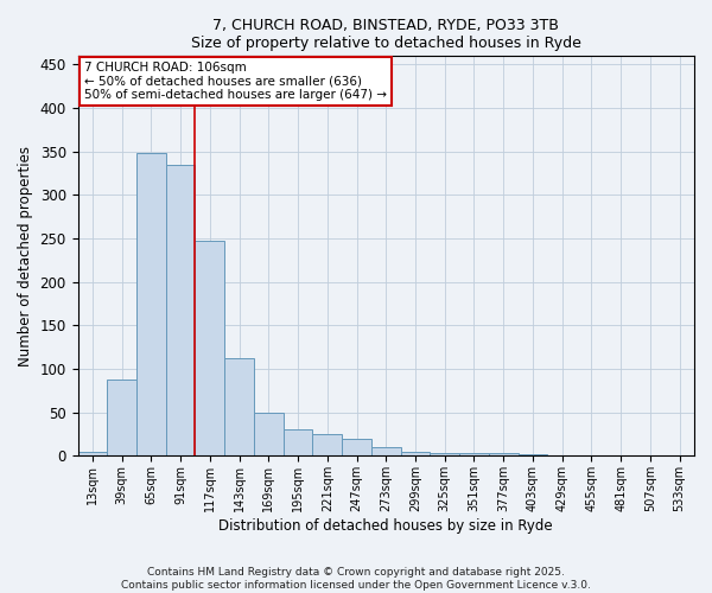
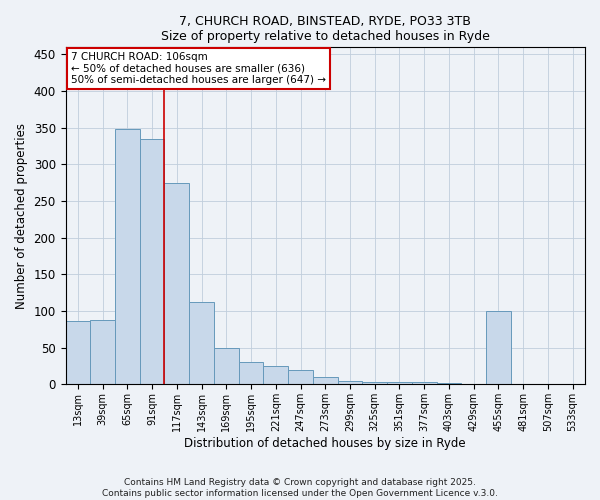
13sqm: 5 -> 86
117sqm: 247 -> 274
455sqm: 1 -> 100
